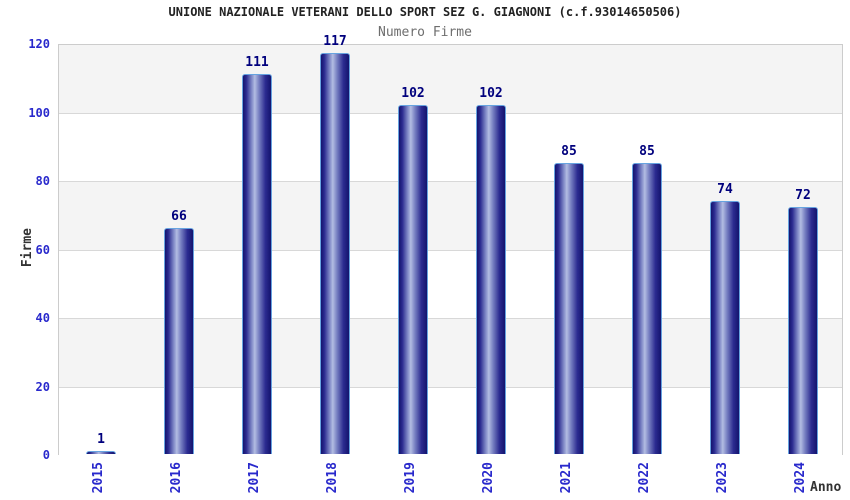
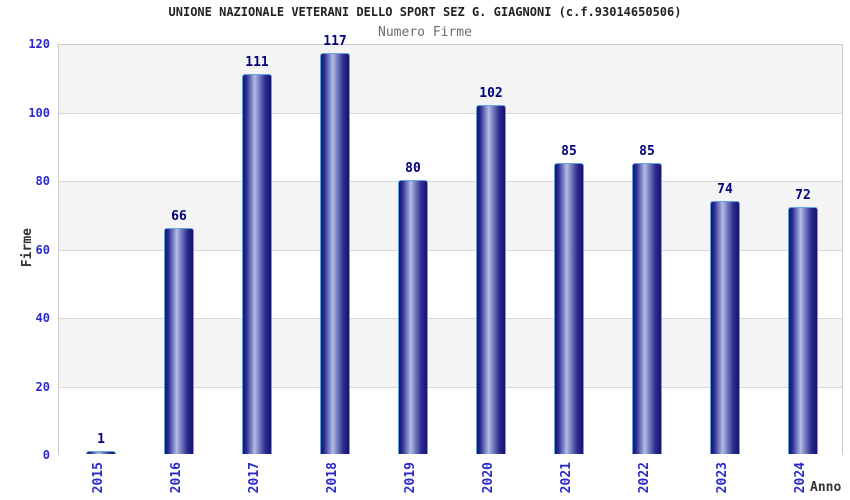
2019: 102 -> 80
